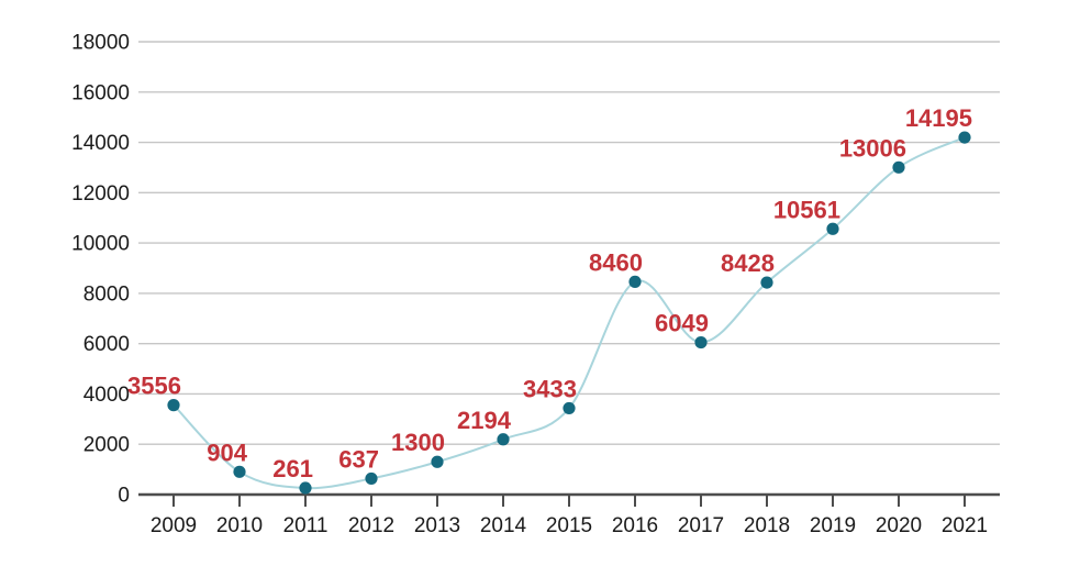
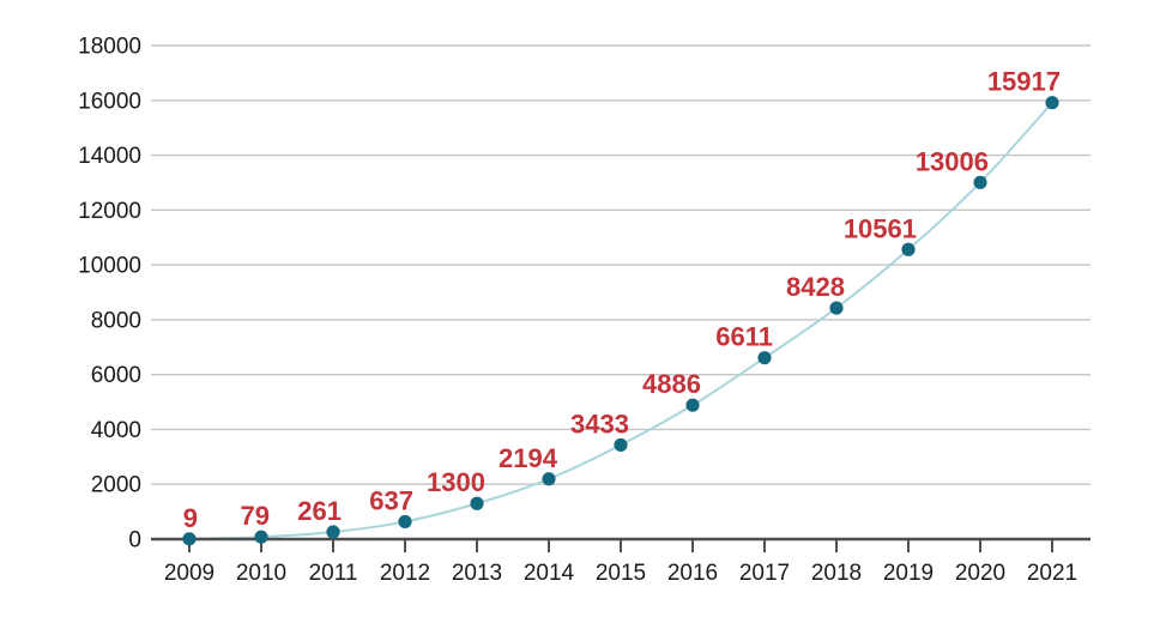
2009: 3556 -> 9
2010: 904 -> 79
2016: 8460 -> 4886
2017: 6049 -> 6611
2021: 14195 -> 15917
